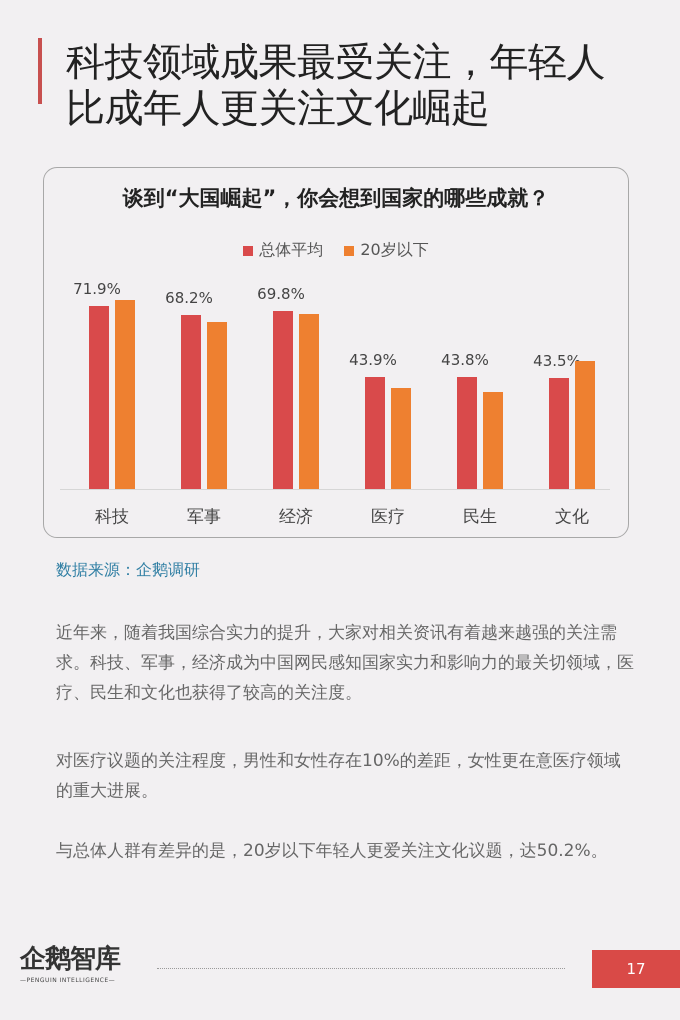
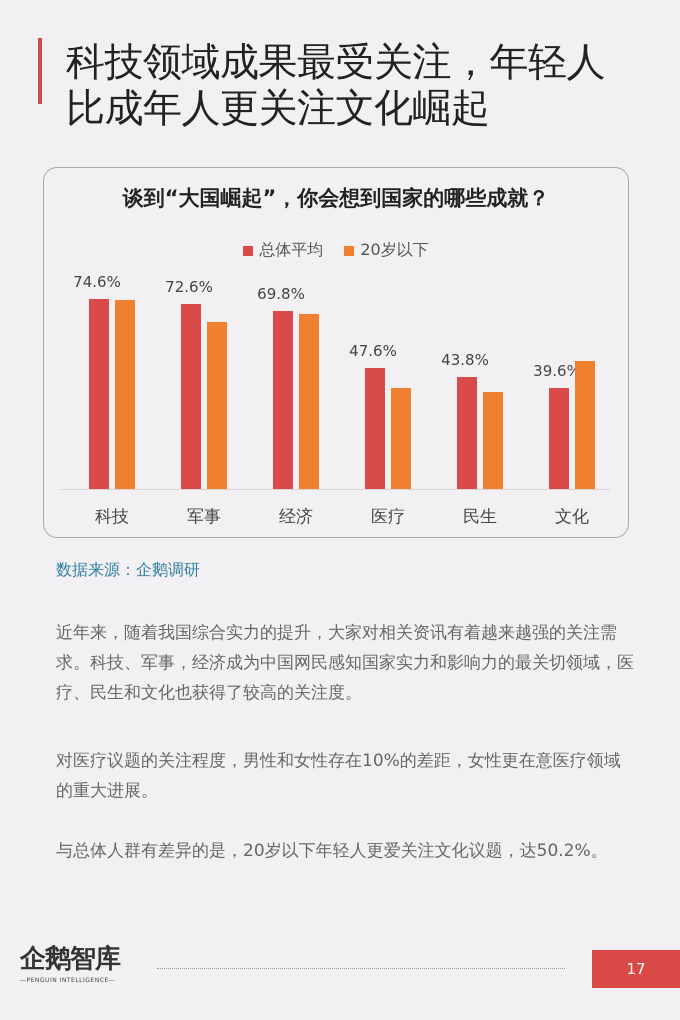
总体平均/科技: 71.9% -> 74.6%
总体平均/军事: 68.2% -> 72.6%
总体平均/医疗: 43.9% -> 47.6%
总体平均/文化: 43.5% -> 39.6%
